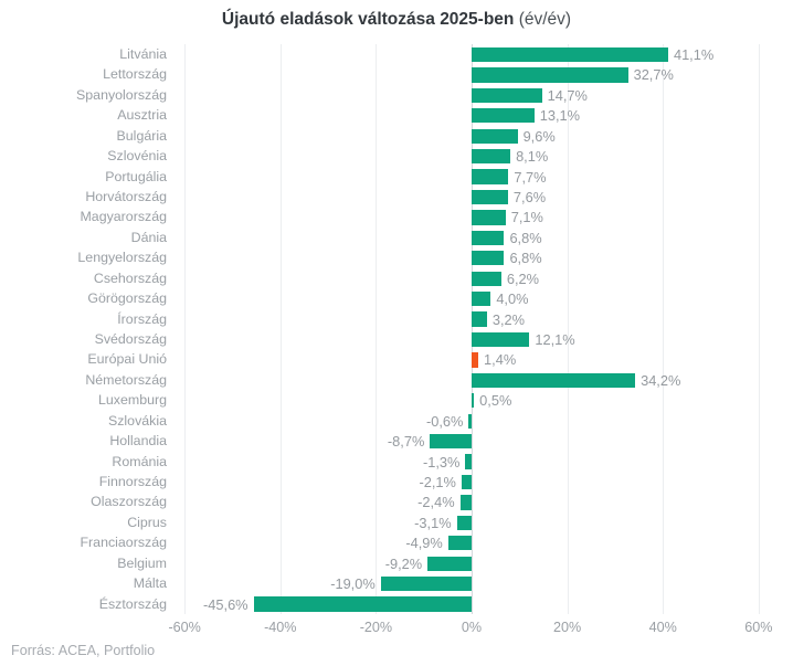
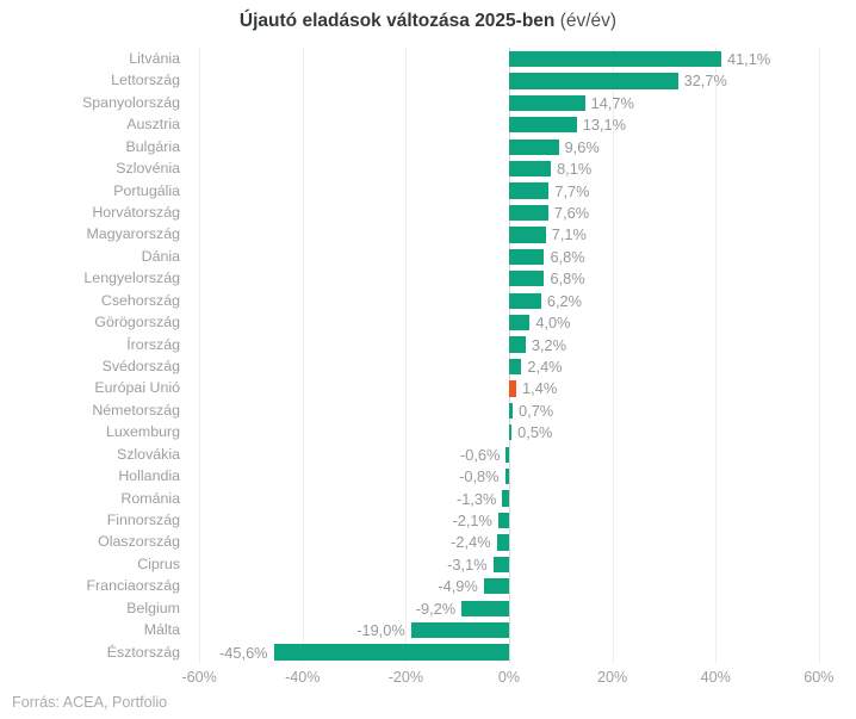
Svédország: 12,1% -> 2,4%
Németország: 34,2% -> 0,7%
Hollandia: -8,7% -> -0,8%
